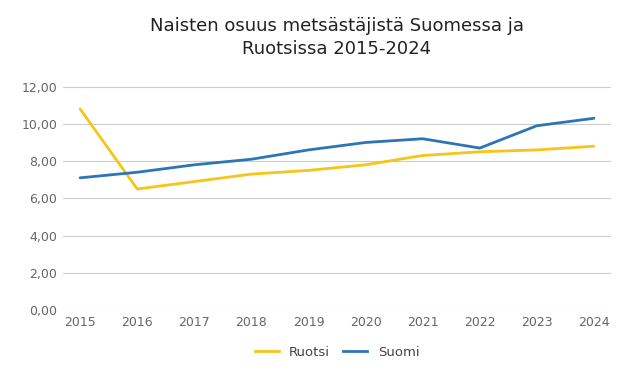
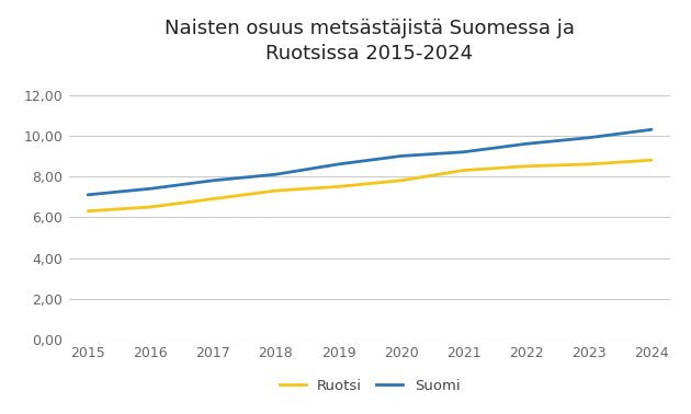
Ruotsi/2015: 10,8 -> 6,3
Suomi/2022: 8,7 -> 9,6
